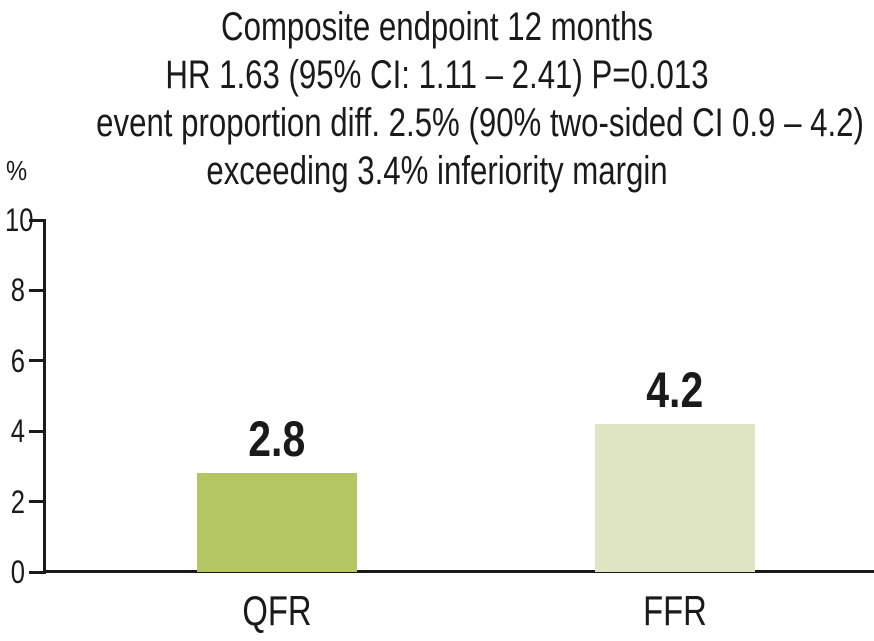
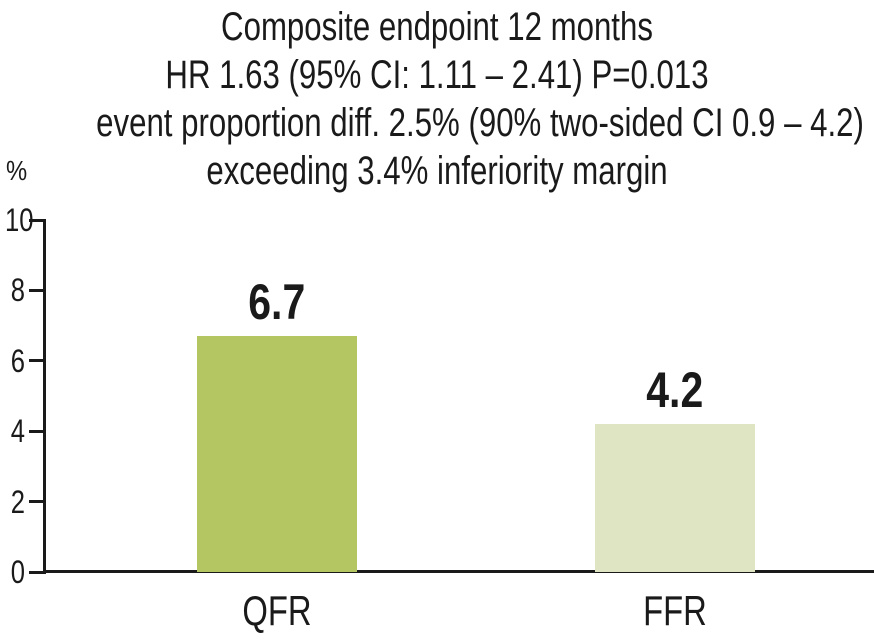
QFR: 2.8 -> 6.7
